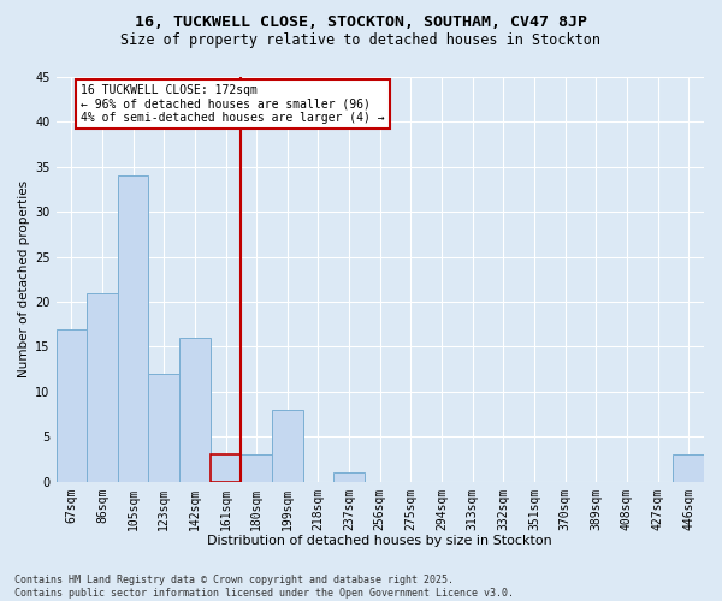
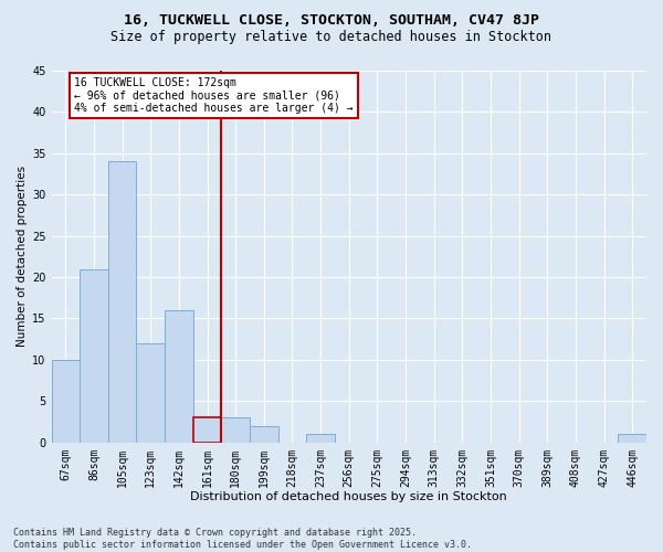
67sqm: 17 -> 10
199sqm: 8 -> 2
446sqm: 3 -> 1
